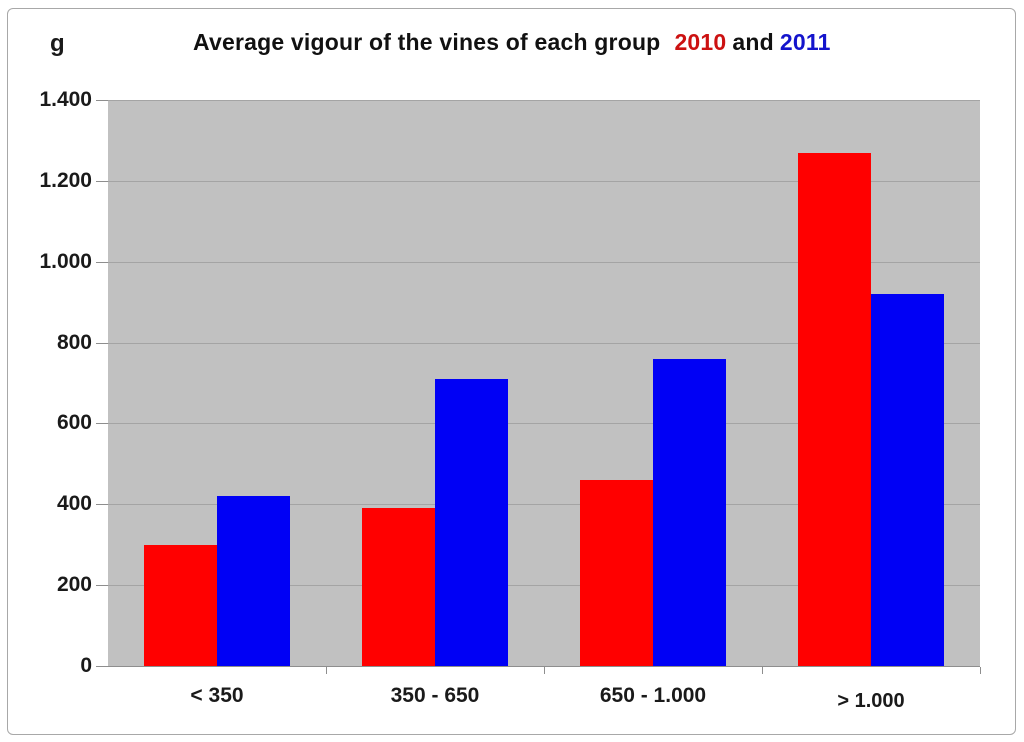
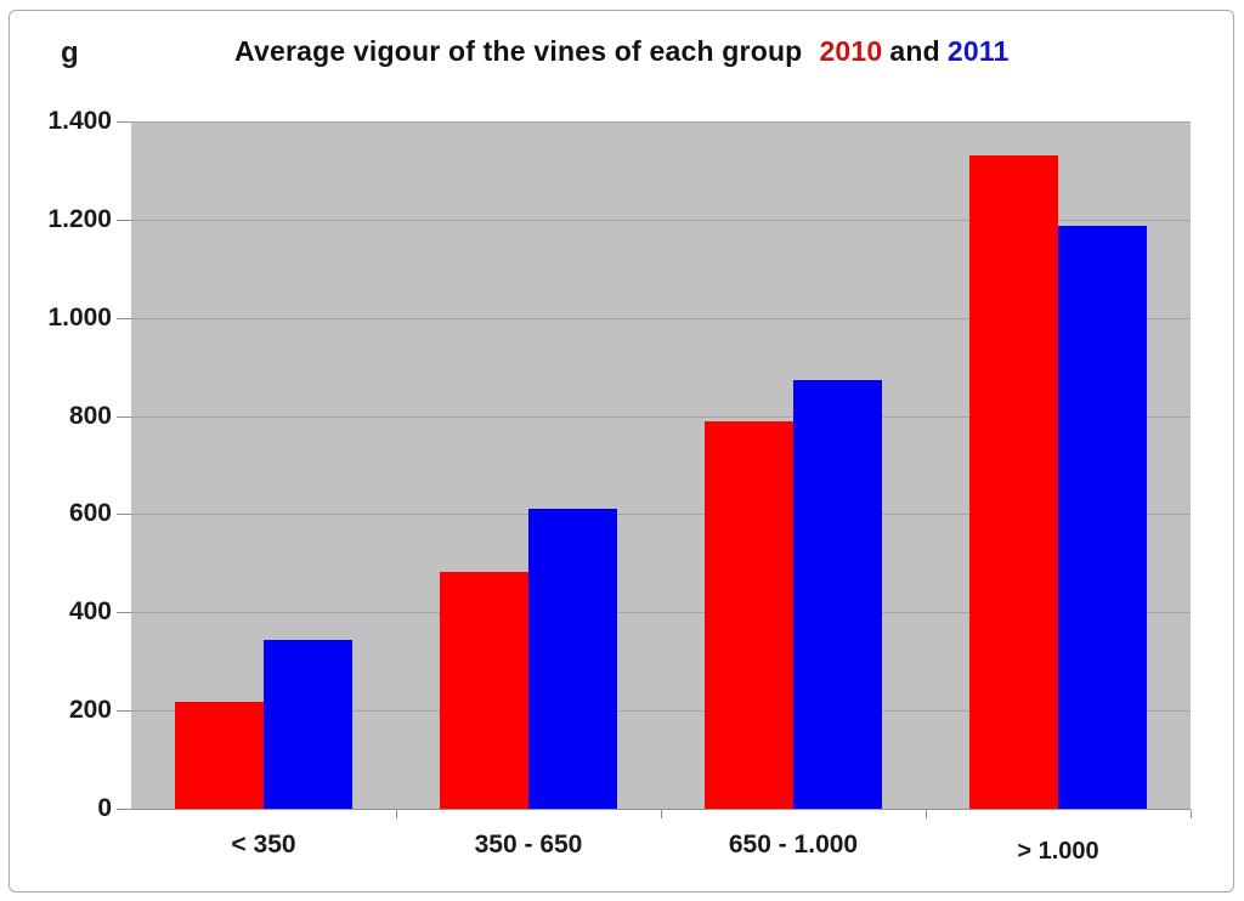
2010/< 350: 300 -> 220
2011/< 350: 420 -> 340
2010/350 - 650: 390 -> 480
2011/350 - 650: 710 -> 610
2010/650 - 1.000: 460 -> 790
2011/650 - 1.000: 760 -> 870
2010/> 1.000: 1270 -> 1330
2011/> 1.000: 920 -> 1190
